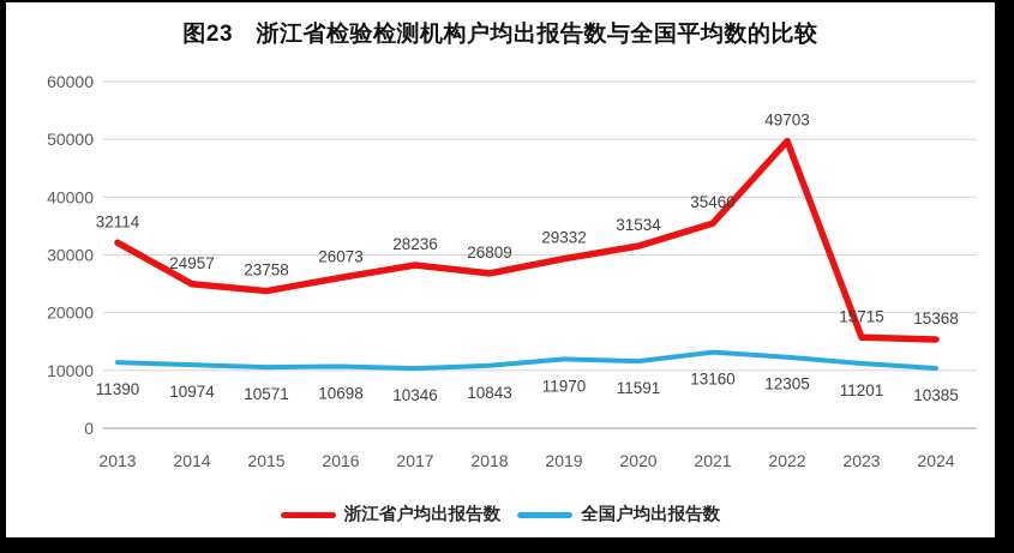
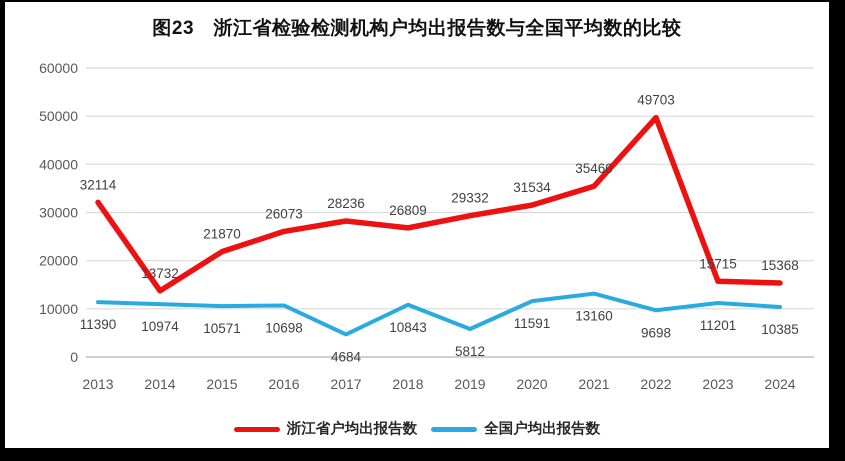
浙江省户均出报告数/2014: 24957 -> 13732
浙江省户均出报告数/2015: 23758 -> 21870
全国户均出报告数/2017: 10346 -> 4684
全国户均出报告数/2019: 11970 -> 5812
全国户均出报告数/2022: 12305 -> 9698
